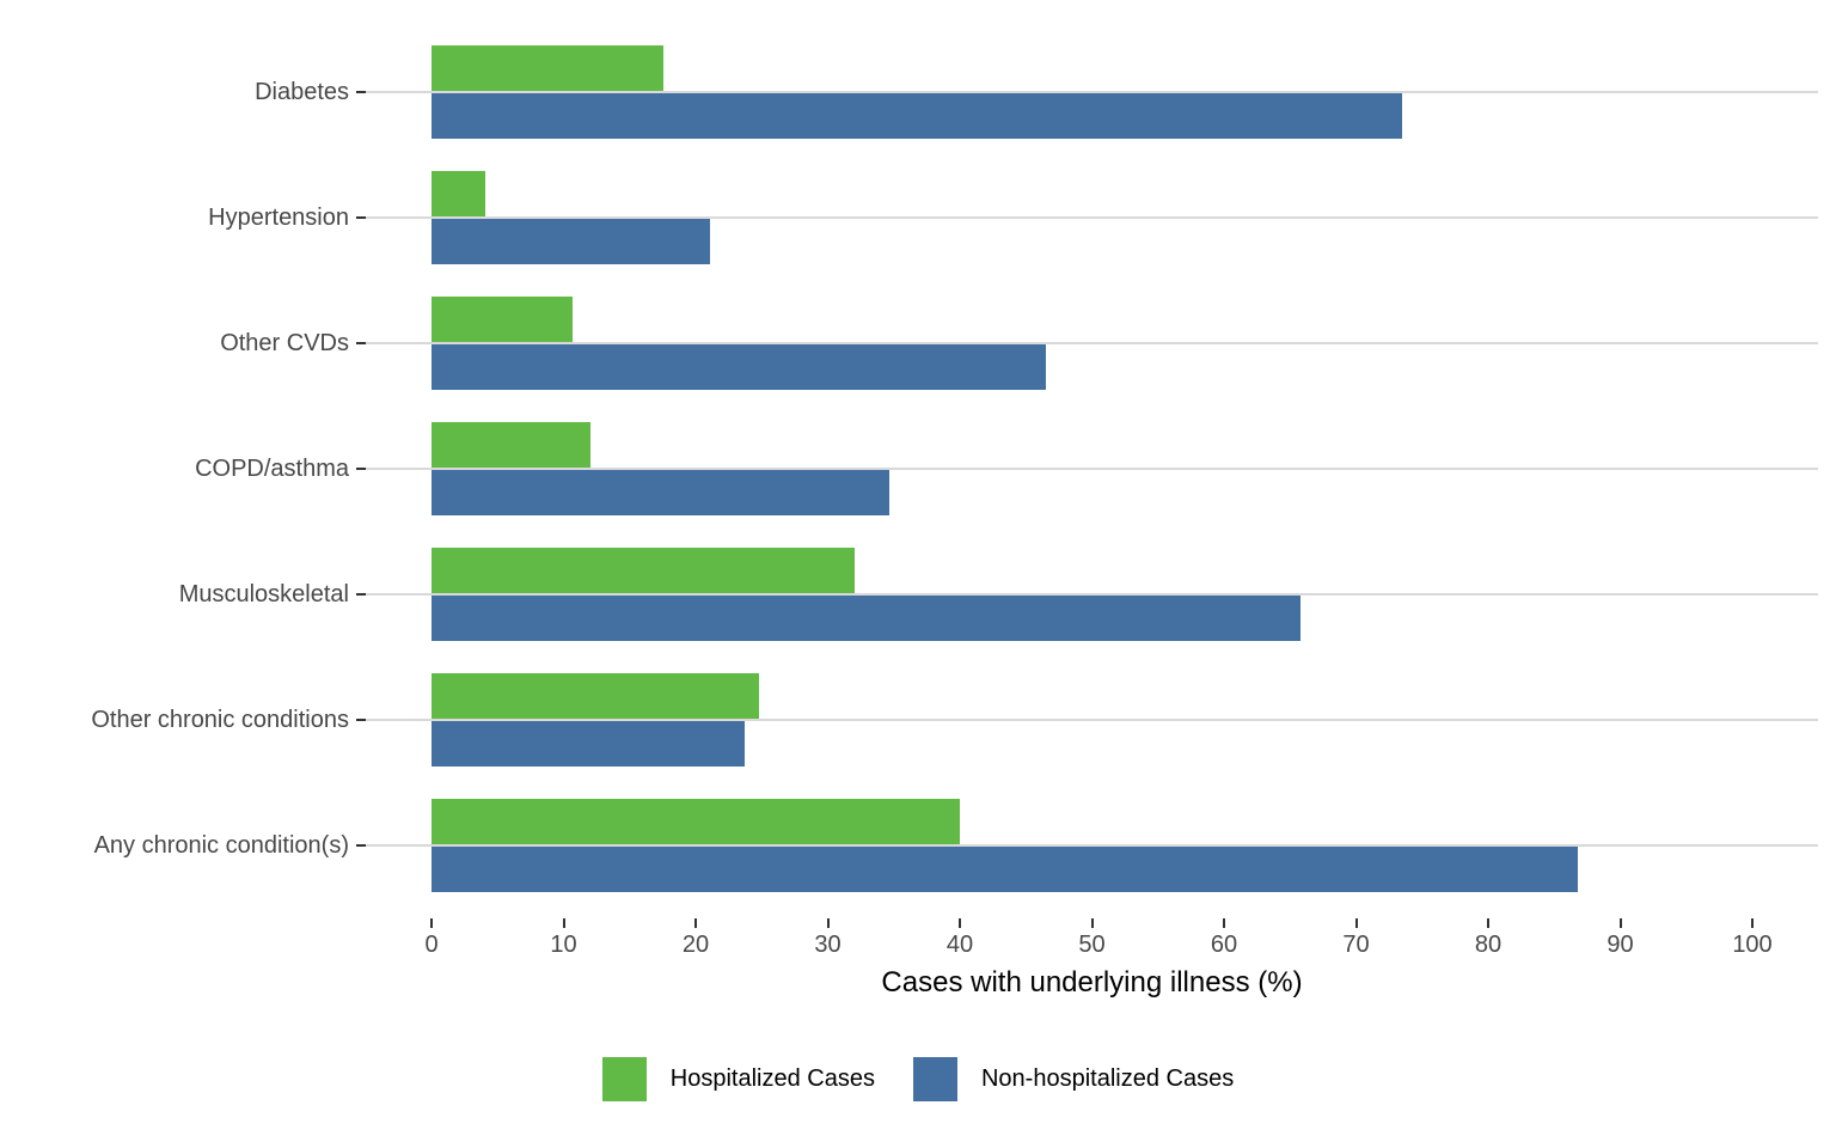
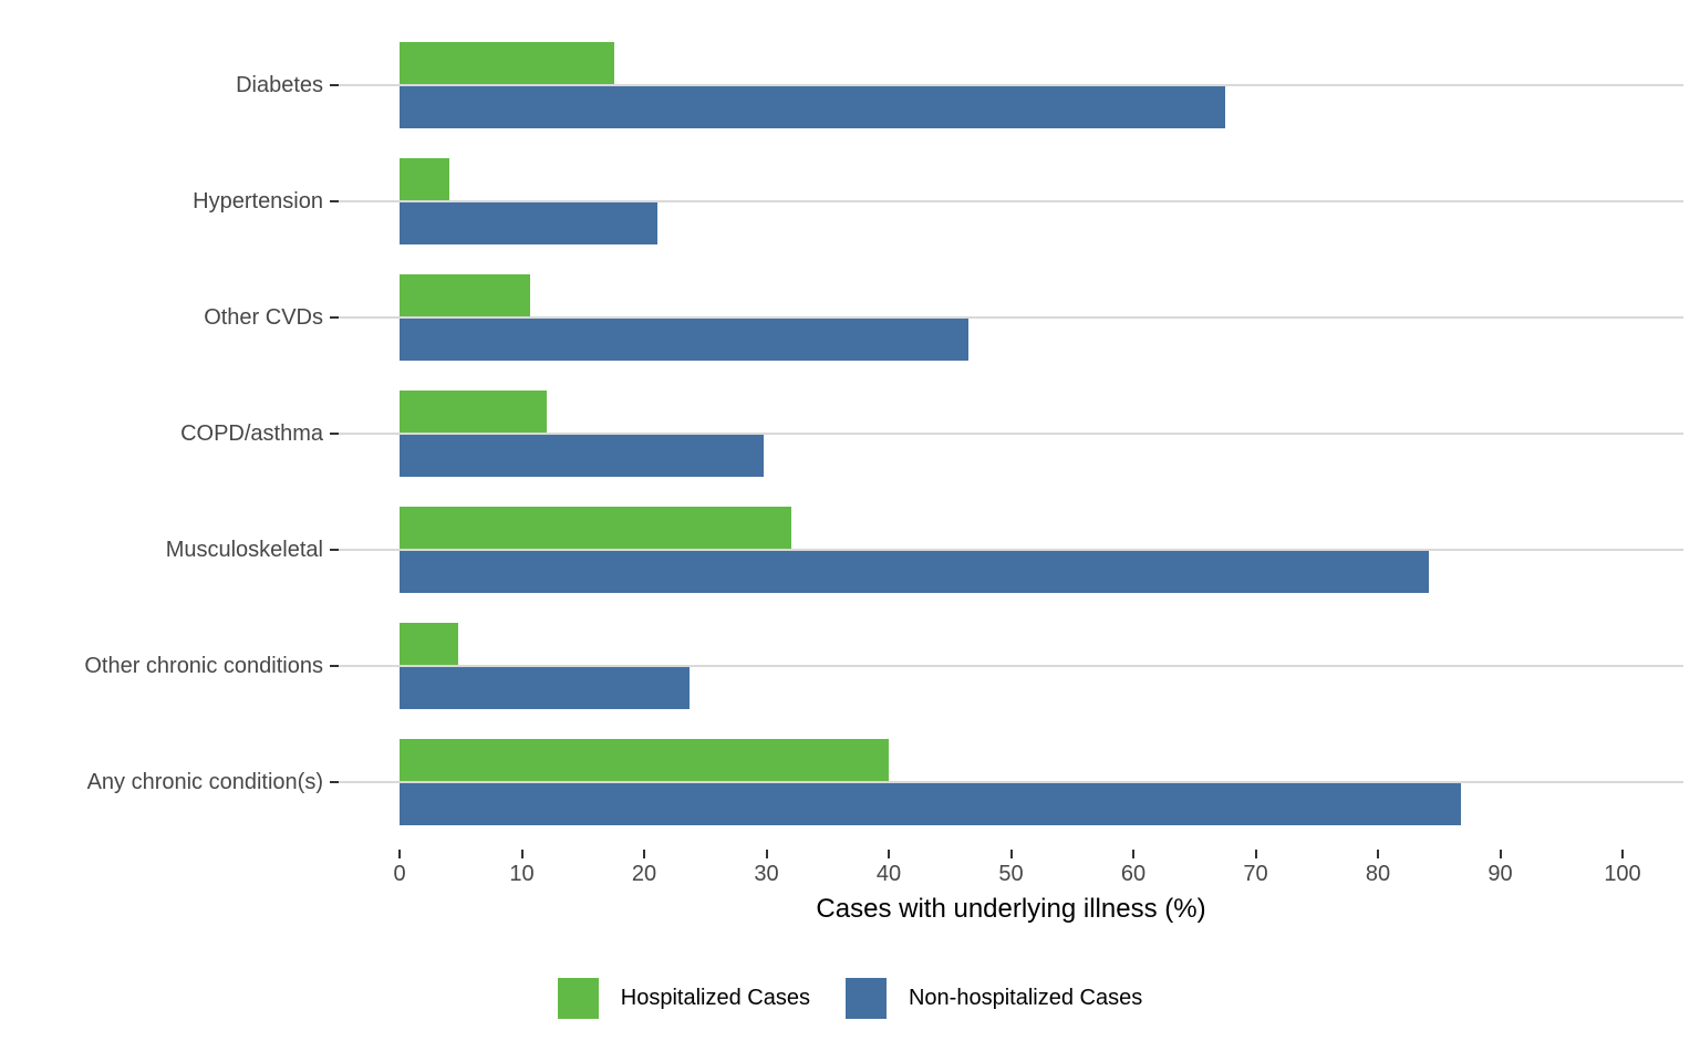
Non-hospitalized Cases/Diabetes: 73.5 -> 67.5
Non-hospitalized Cases/COPD/asthma: 34.7 -> 29.8
Non-hospitalized Cases/Musculoskeletal: 65.8 -> 84.2
Hospitalized Cases/Other chronic conditions: 24.8 -> 4.8
